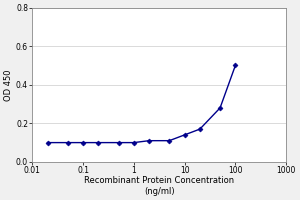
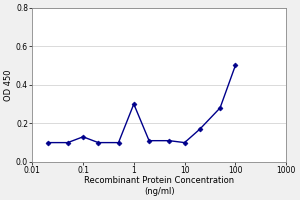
0.1: 0.10 -> 0.13
1: 0.10 -> 0.30
10: 0.14 -> 0.10
